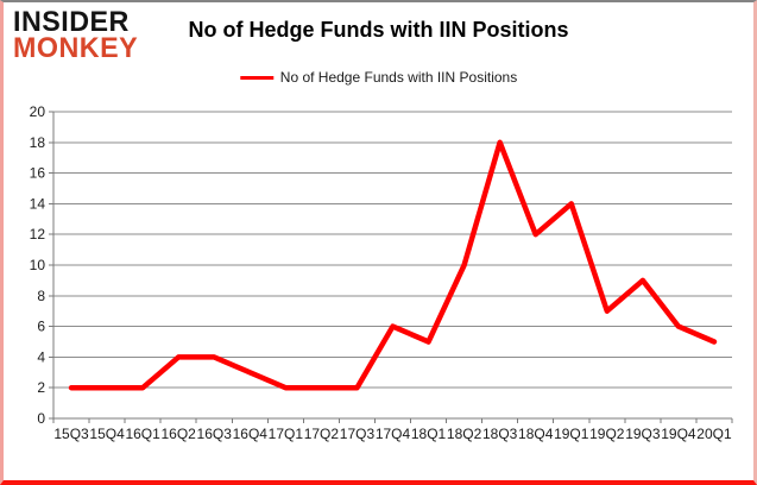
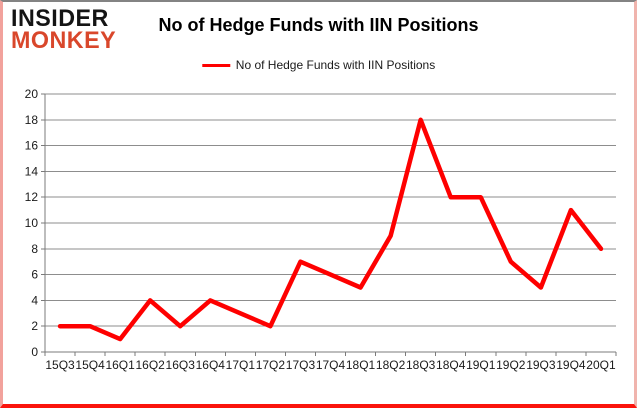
16Q1: 2 -> 1
16Q3: 4 -> 2
16Q4: 3 -> 4
17Q1: 2 -> 3
17Q3: 2 -> 7
18Q2: 10 -> 9
19Q1: 14 -> 12
19Q3: 9 -> 5
19Q4: 6 -> 11
20Q1: 5 -> 8
